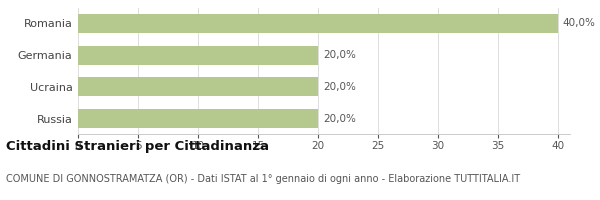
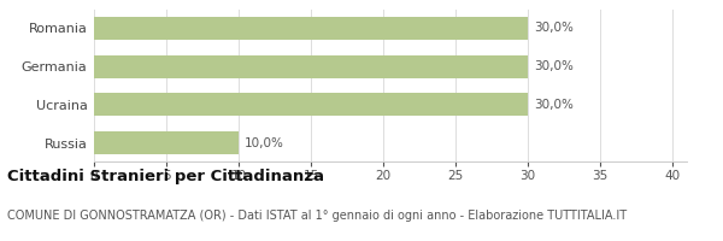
Romania: 40,0% -> 30,0%
Germania: 20,0% -> 30,0%
Ucraina: 20,0% -> 30,0%
Russia: 20,0% -> 10,0%
